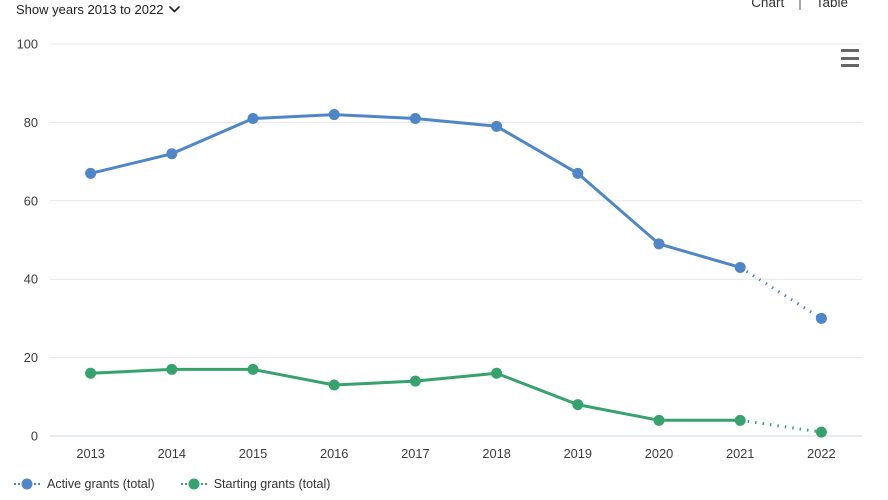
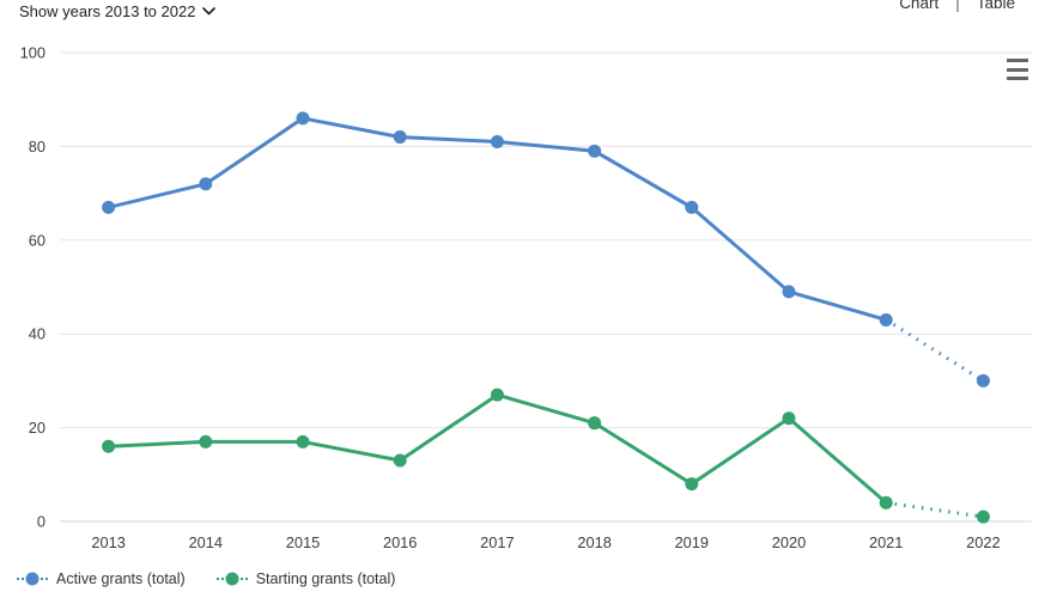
Active grants (total)/2015: 81 -> 86
Starting grants (total)/2017: 14 -> 27
Starting grants (total)/2018: 16 -> 21
Starting grants (total)/2020: 4 -> 22
